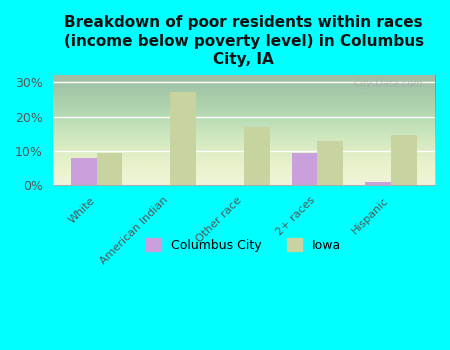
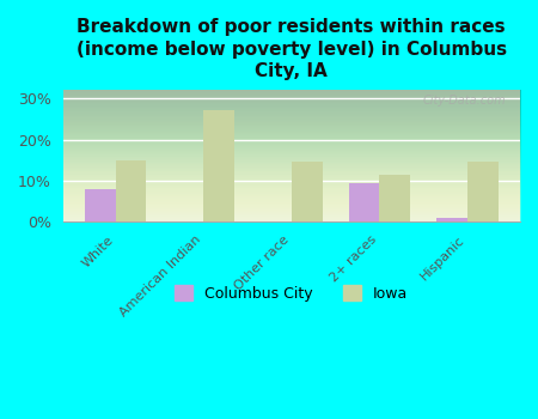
Iowa/White: 9.5% -> 15.0%
Iowa/Other race: 17.0% -> 14.5%
Iowa/2+ races: 13.0% -> 11.5%
